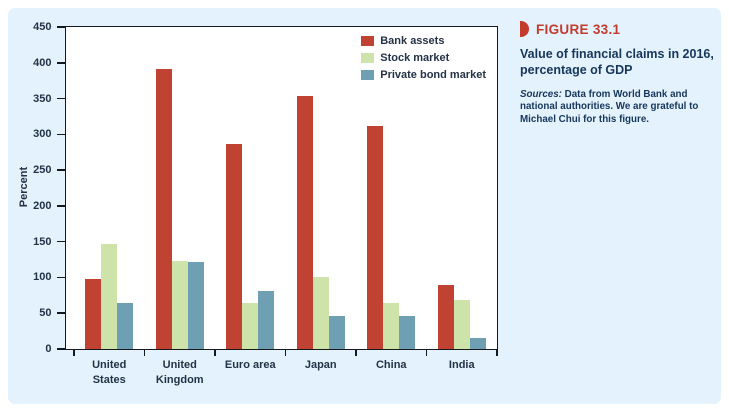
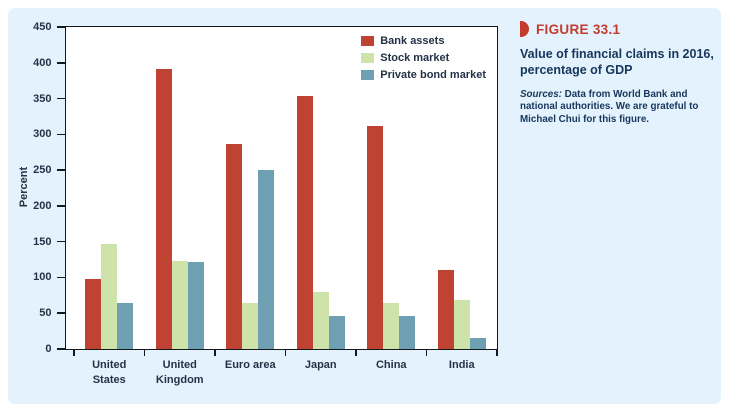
Private bond market/Euro area: 80 -> 250
Stock market/Japan: 100 -> 80
Bank assets/India: 90 -> 110
